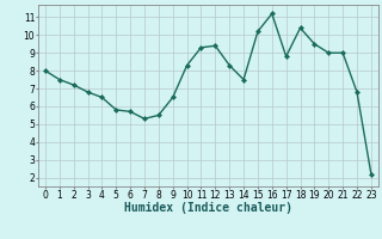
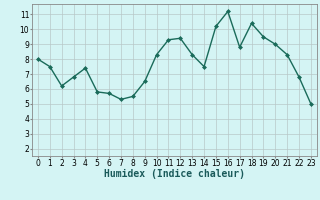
2: 7.2 -> 6.2
4: 6.5 -> 7.4
21: 9.0 -> 8.3
23: 2.2 -> 5.0
